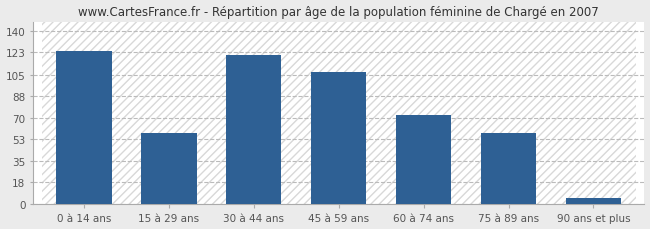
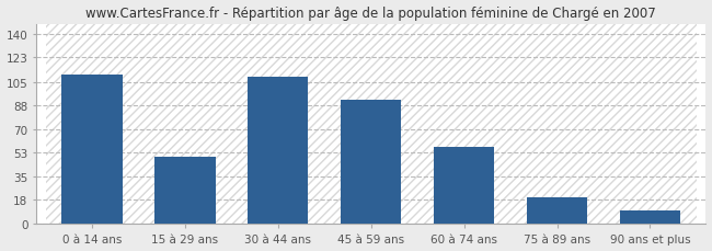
0 à 14 ans: 124 -> 110
15 à 29 ans: 58 -> 50
30 à 44 ans: 121 -> 109
45 à 59 ans: 107 -> 92
60 à 74 ans: 72 -> 57
75 à 89 ans: 58 -> 20
90 ans et plus: 5 -> 10
